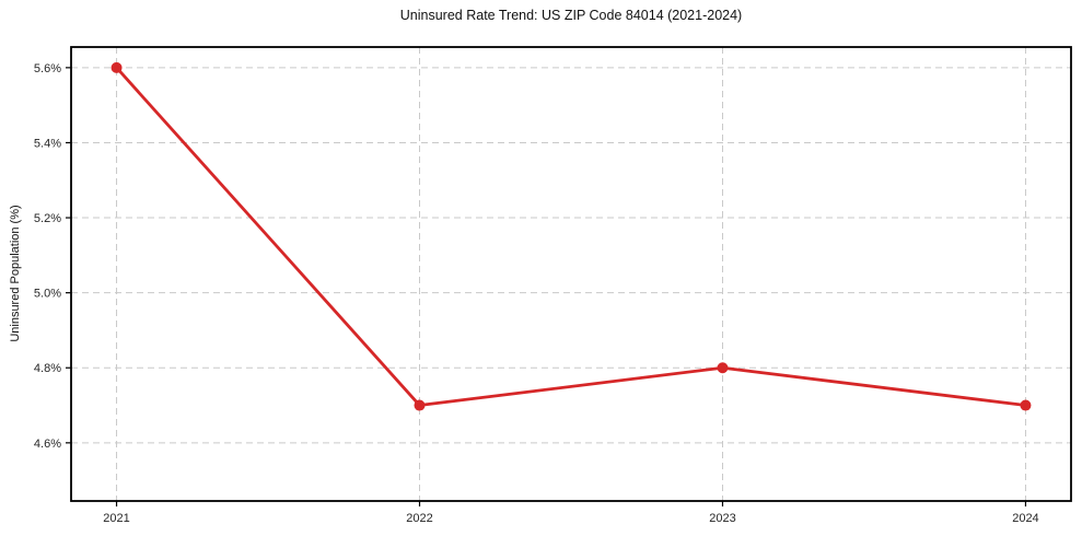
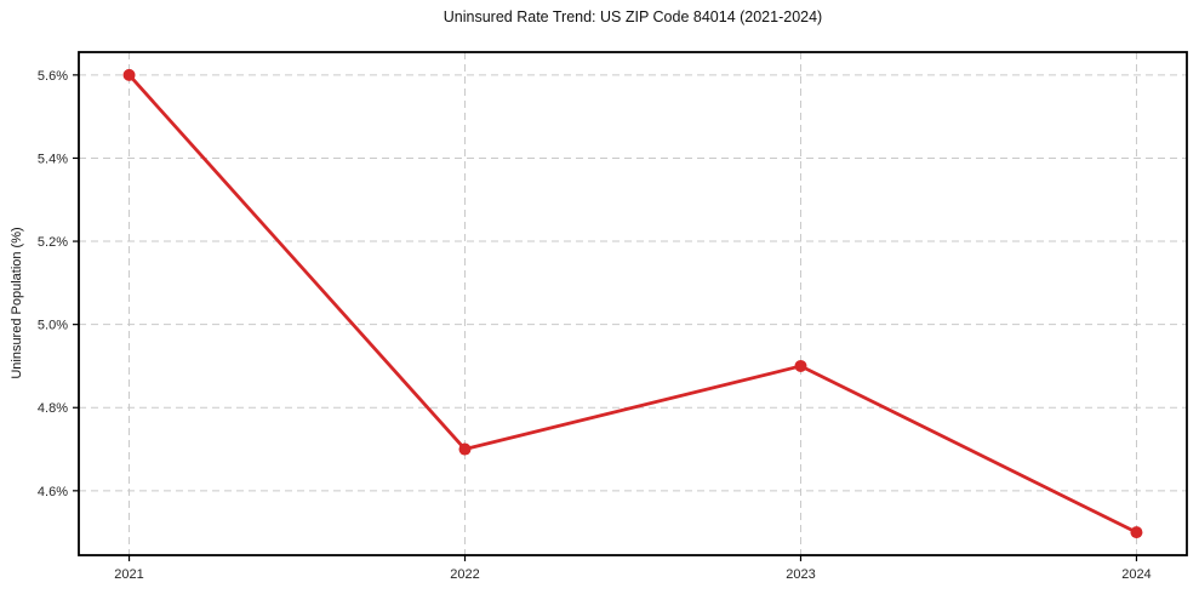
2023: 4.8% -> 4.9%
2024: 4.7% -> 4.5%
